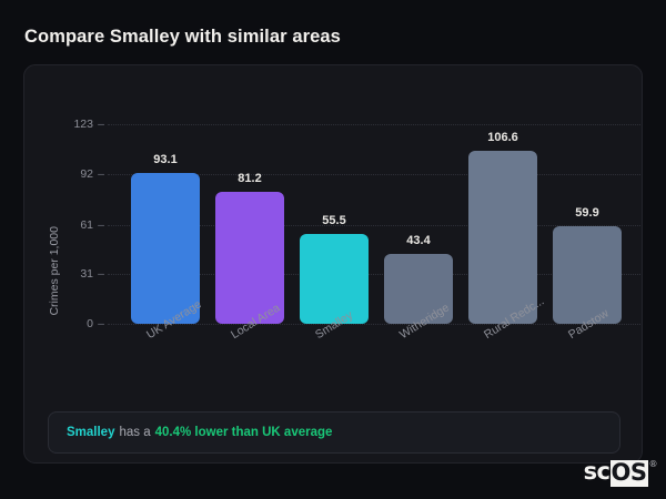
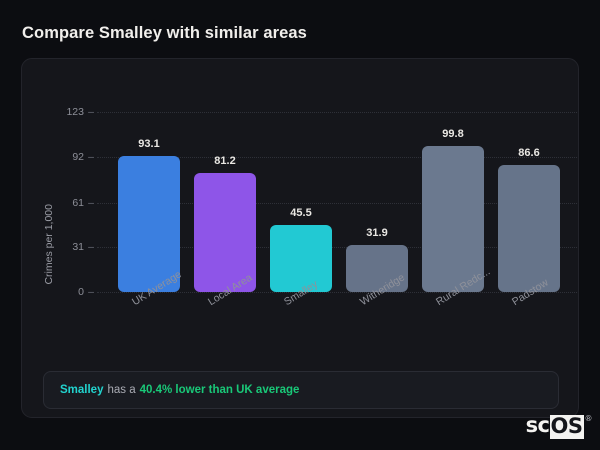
Smalley: 55.5 -> 45.5
Witheridge: 43.4 -> 31.9
Rural Redc...: 106.6 -> 99.8
Padstow: 59.9 -> 86.6
